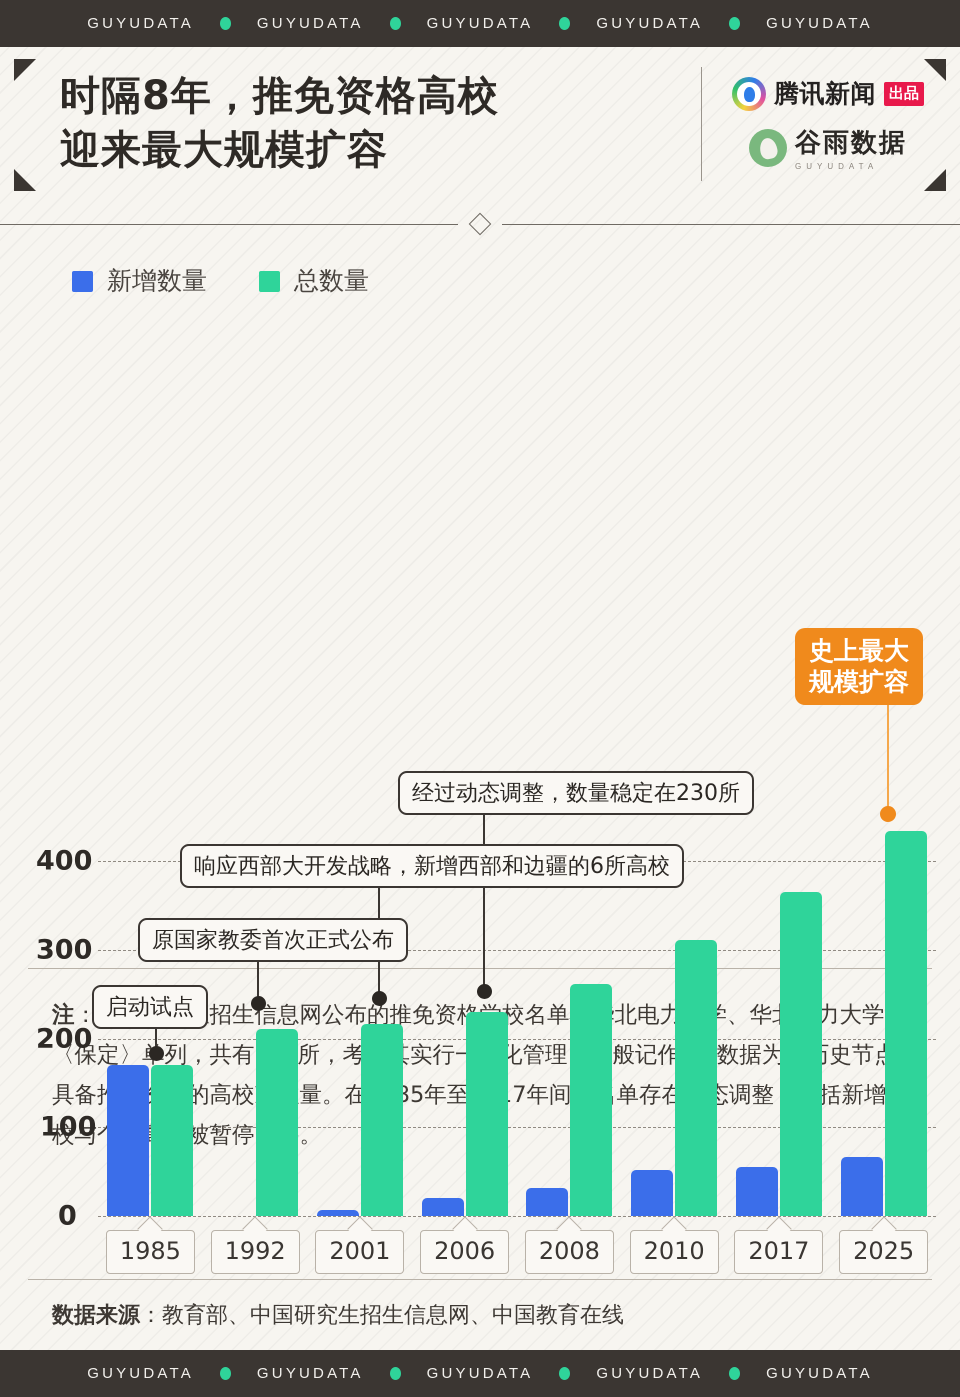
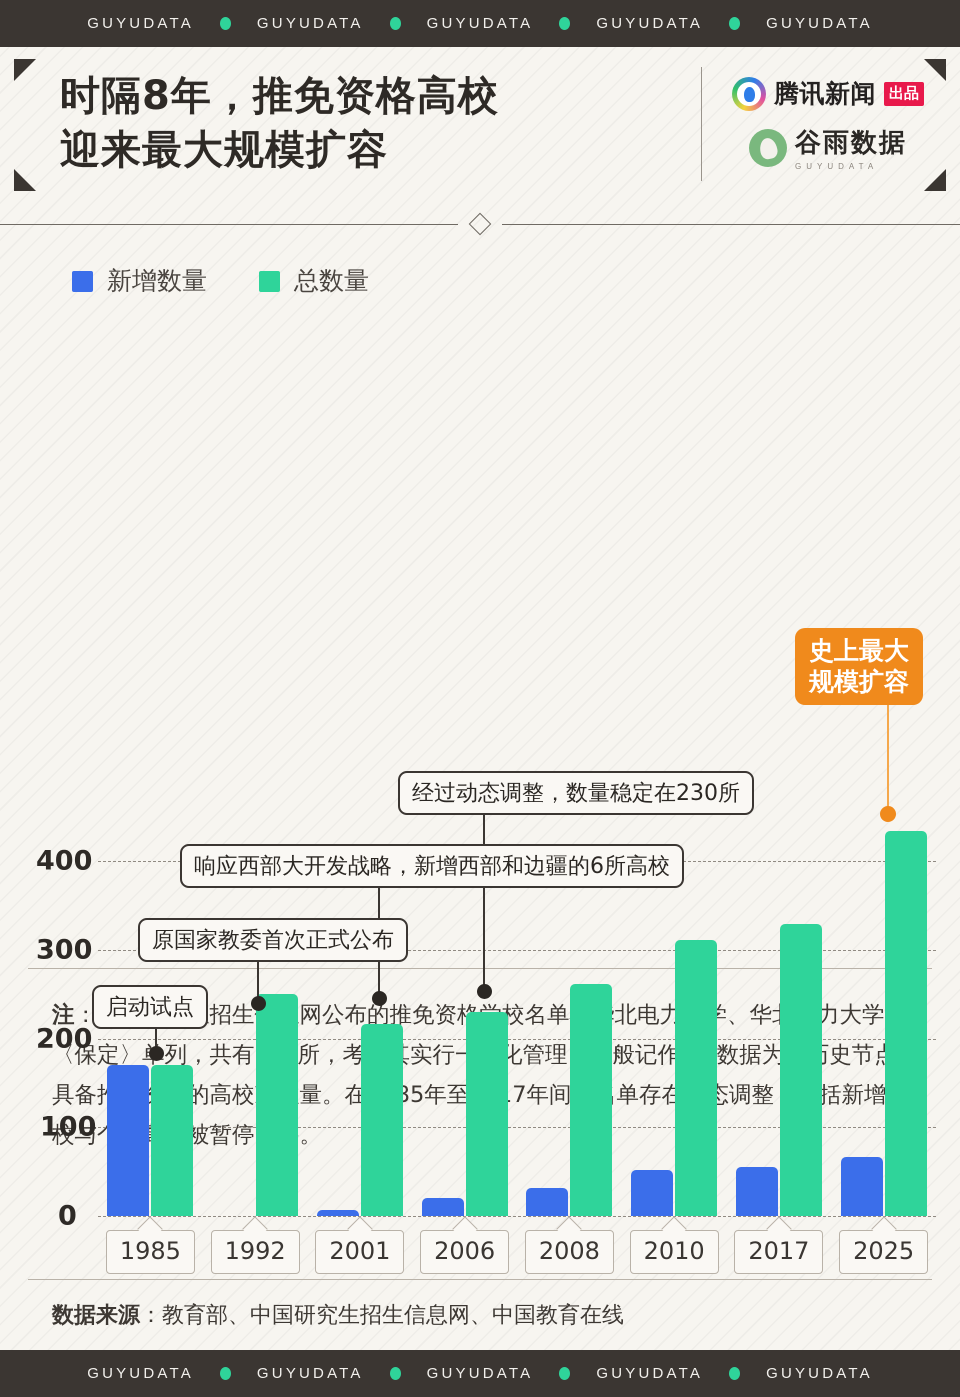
总数量/1992: 210 -> 250
总数量/2017: 370 -> 330
